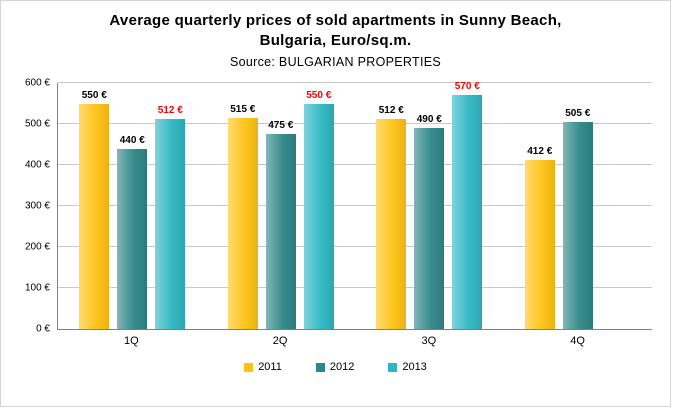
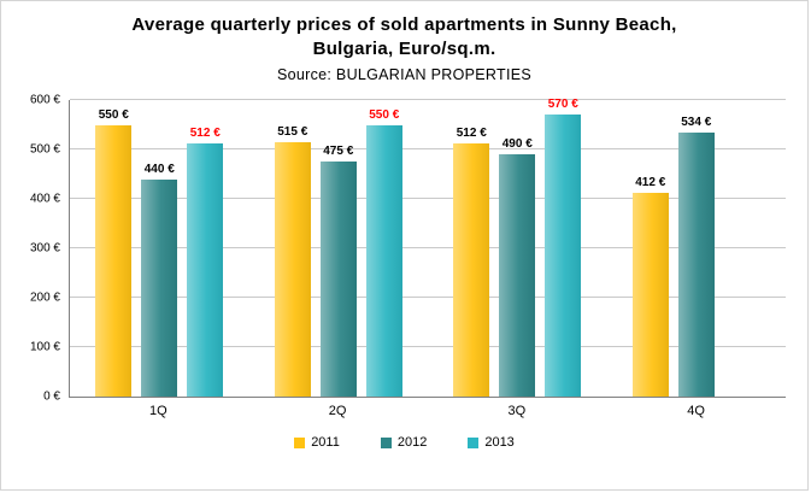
2012/4Q: 505 -> 534
